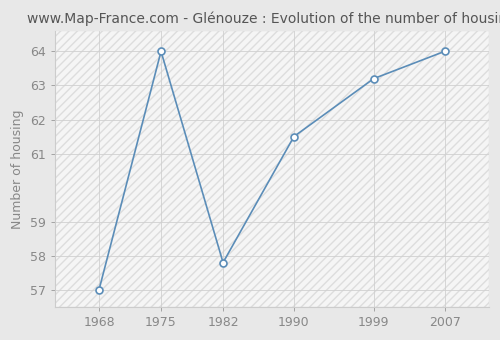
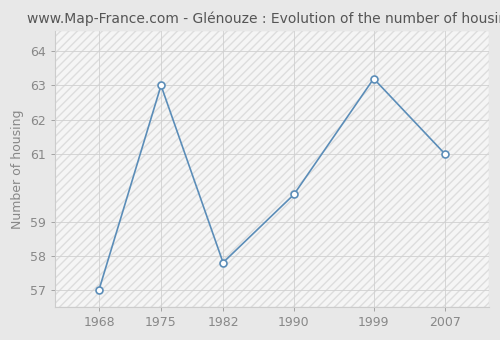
1975: 64.0 -> 63.0
1990: 61.5 -> 59.8
2007: 64.0 -> 61.0
